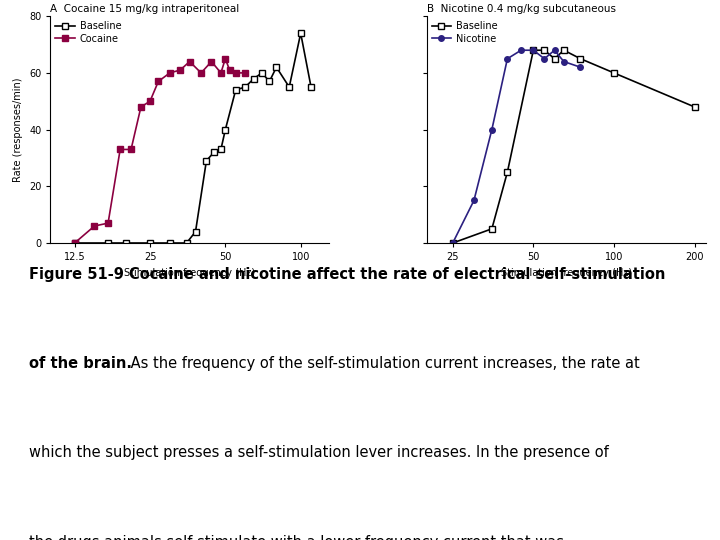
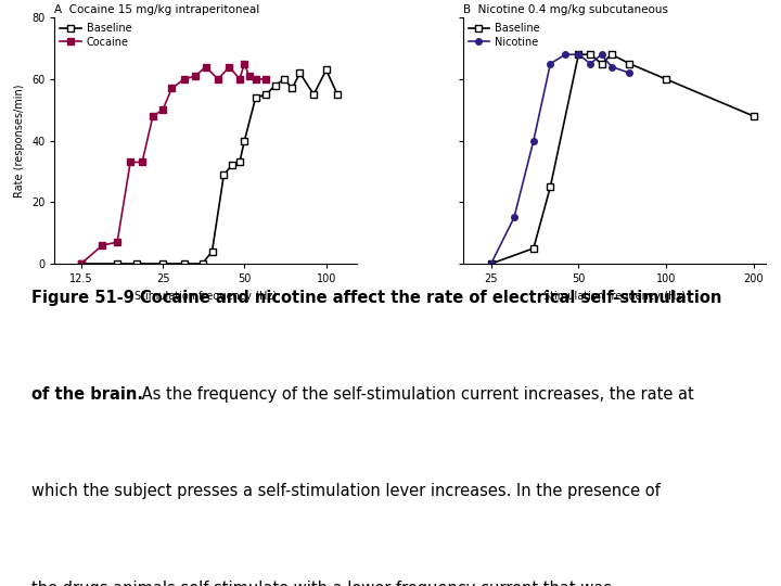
A Cocaine 15 mg/kg intraperitoneal/Baseline/100: 74 -> 63
